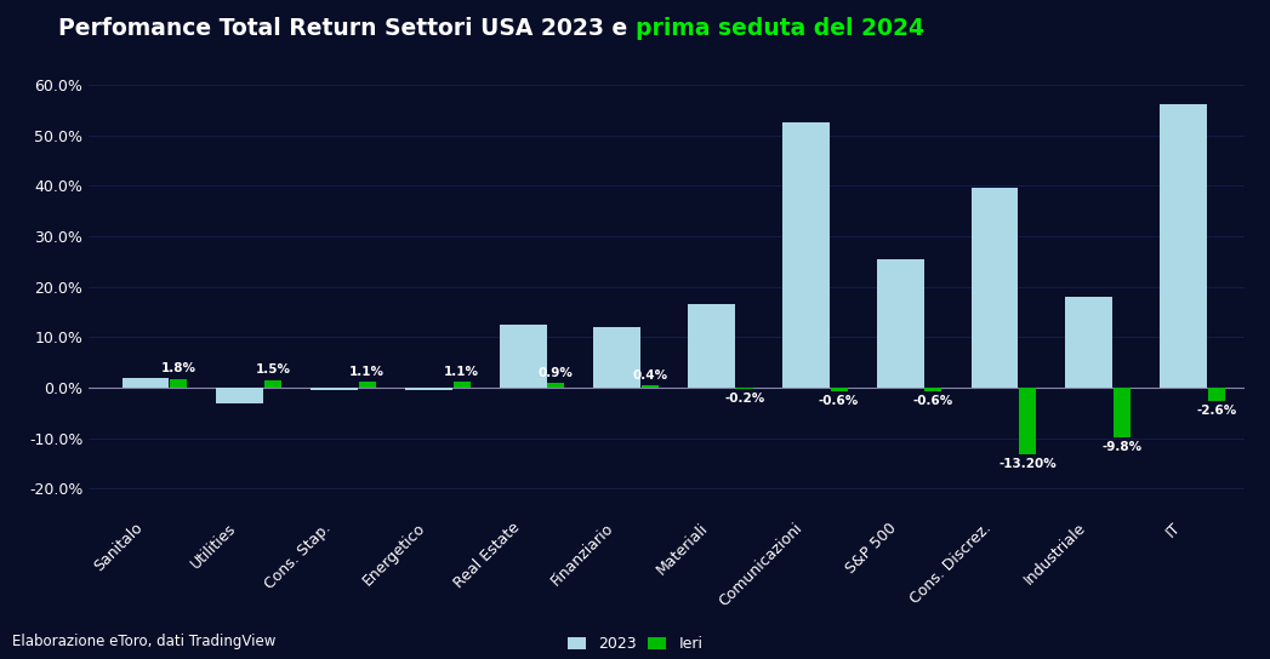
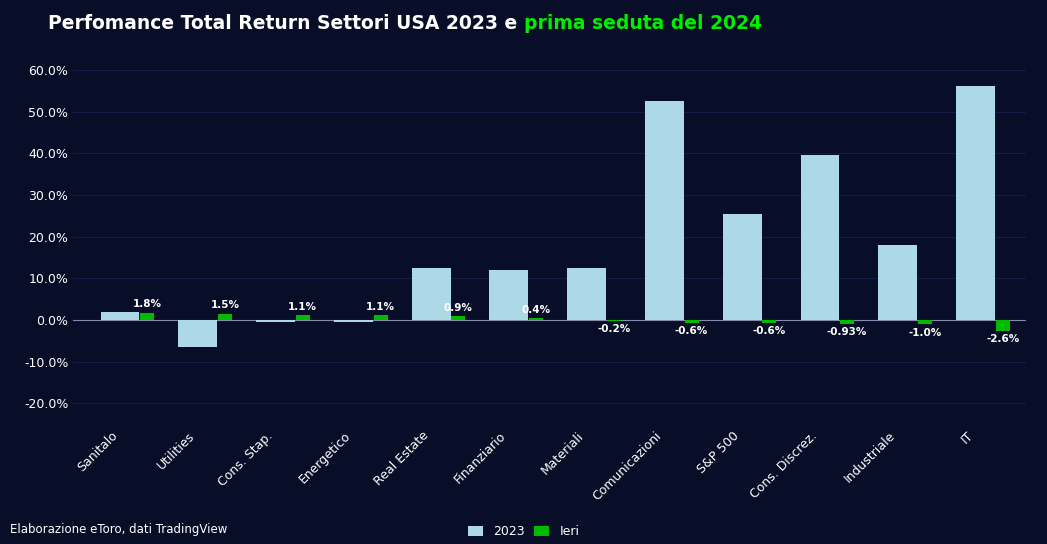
2023/Utilities: -3.0% -> -6.5%
2023/Materiali: 16.5% -> 12.5%
Ieri/Cons. Discrez.: -13.20% -> -0.93%
Ieri/Industriale: -9.8% -> -1.0%
